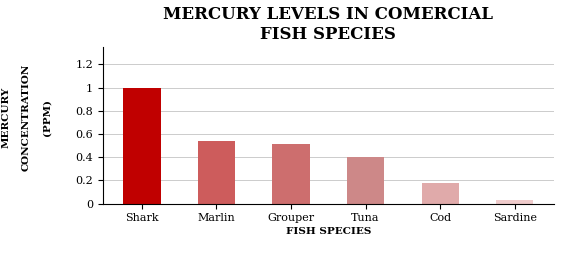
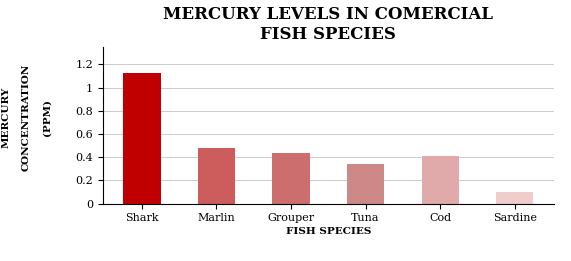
Shark: 1.00 -> 1.13
Marlin: 0.54 -> 0.48
Grouper: 0.51 -> 0.44
Tuna: 0.40 -> 0.34
Cod: 0.18 -> 0.41
Sardine: 0.03 -> 0.10
